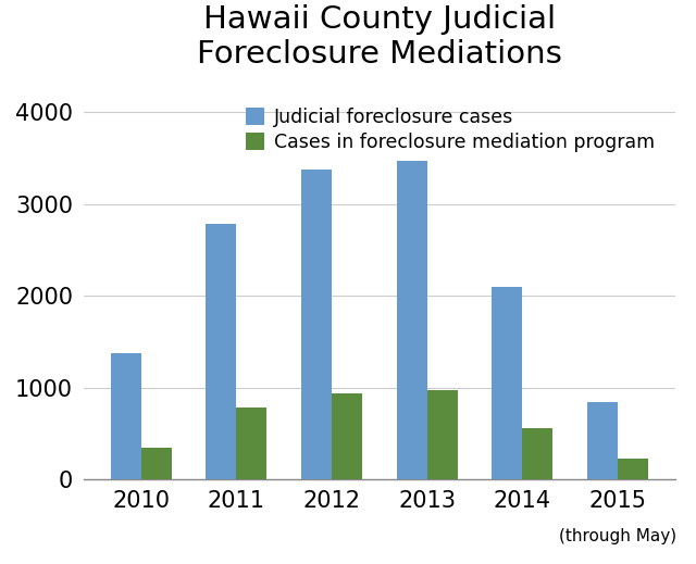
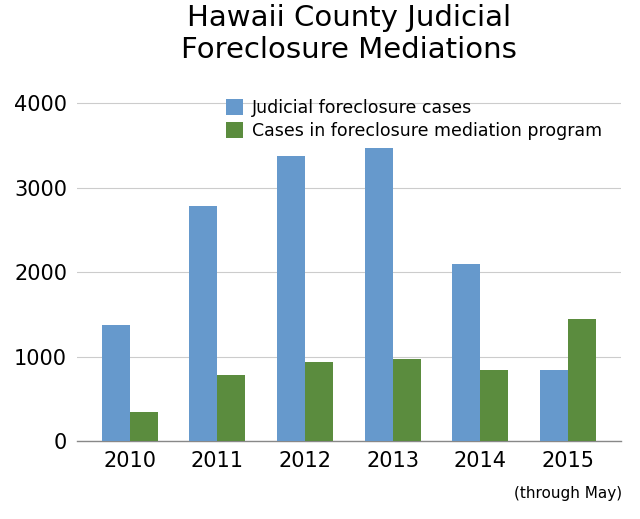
Cases in foreclosure mediation program/2014: 560 -> 840
Cases in foreclosure mediation program/2015: 230 -> 1440
